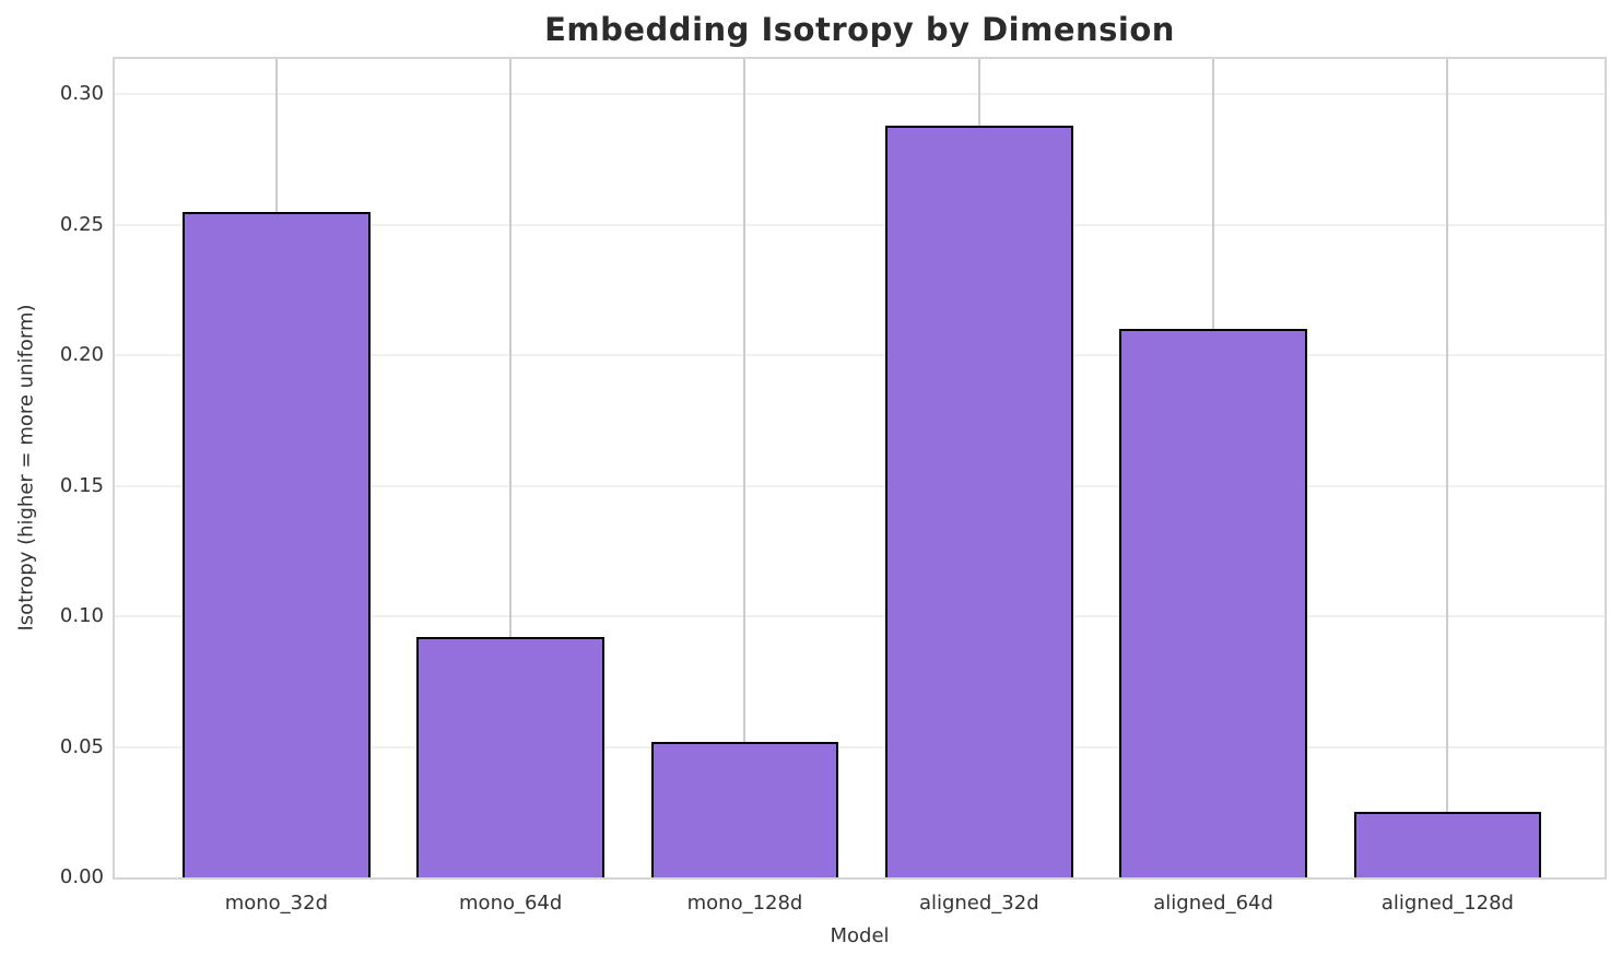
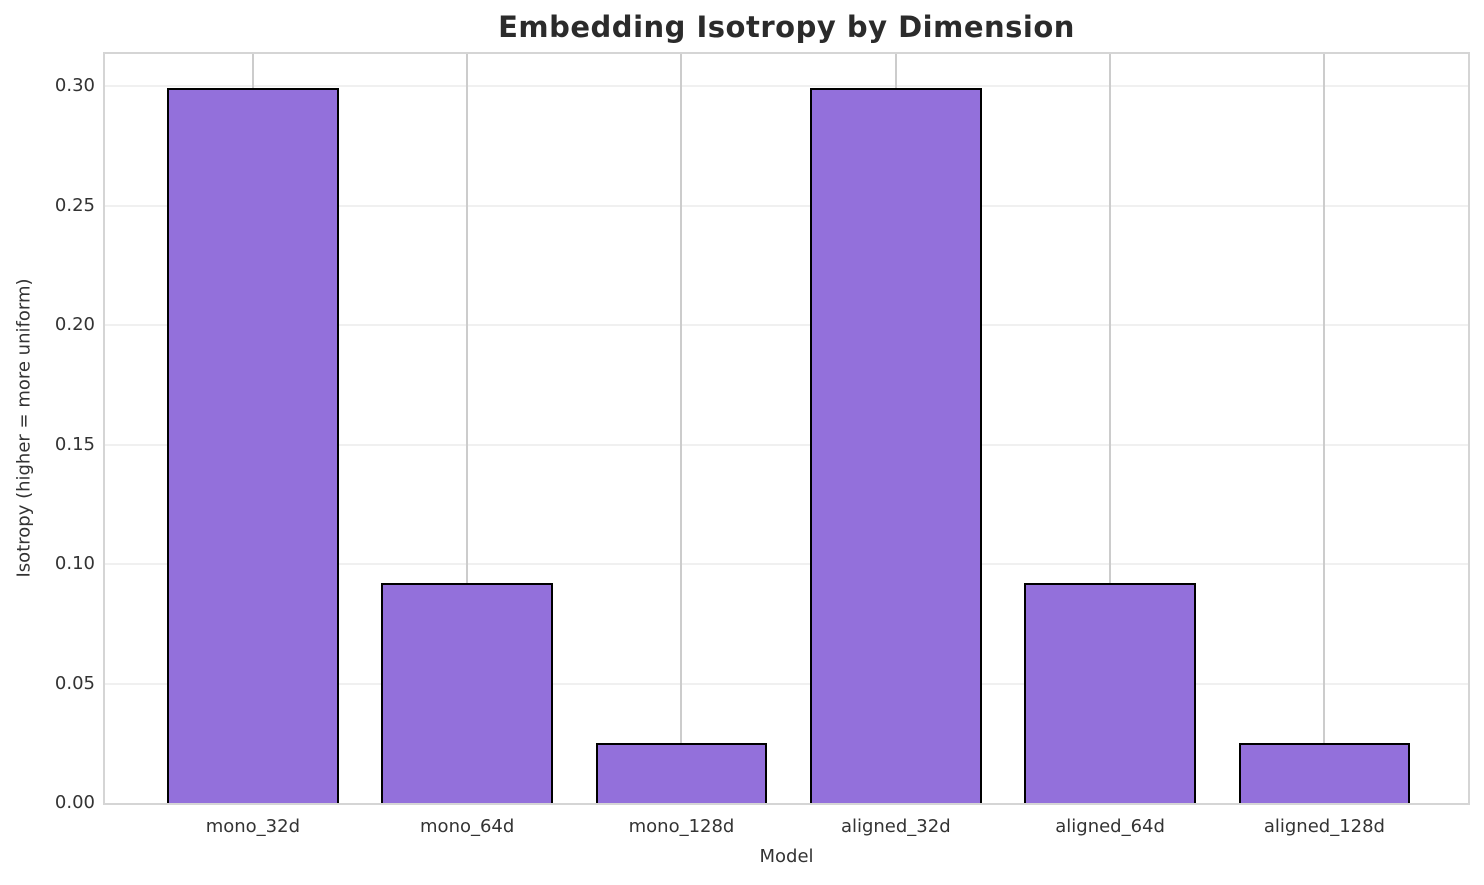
mono_32d: 0.255 -> 0.299
mono_128d: 0.052 -> 0.025
aligned_32d: 0.288 -> 0.299
aligned_64d: 0.210 -> 0.092
